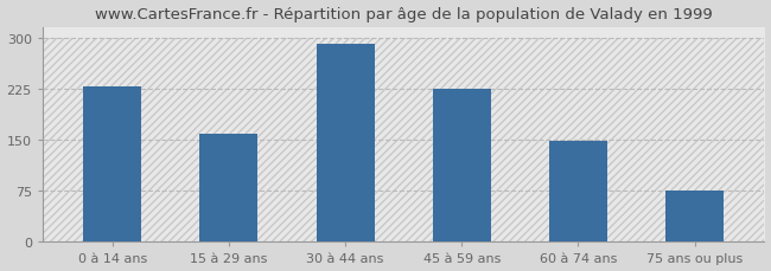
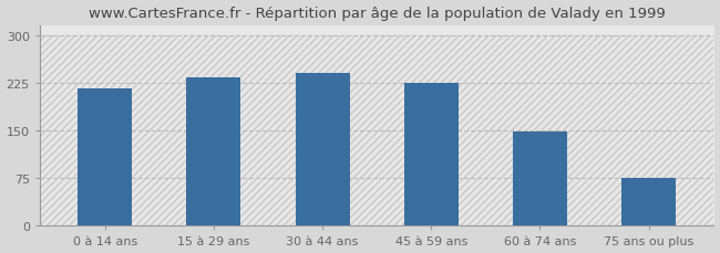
0 à 14 ans: 228 -> 216
15 à 29 ans: 158 -> 234
30 à 44 ans: 291 -> 240
